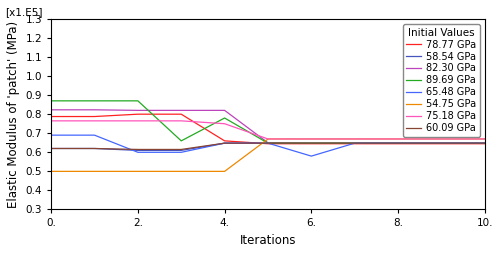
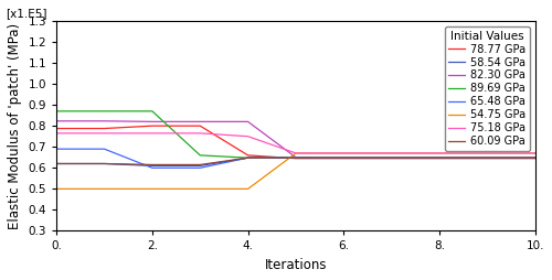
89.69 GPa/4.: 0.78 -> 0.65
65.48 GPa/6.: 0.58 -> 0.65
